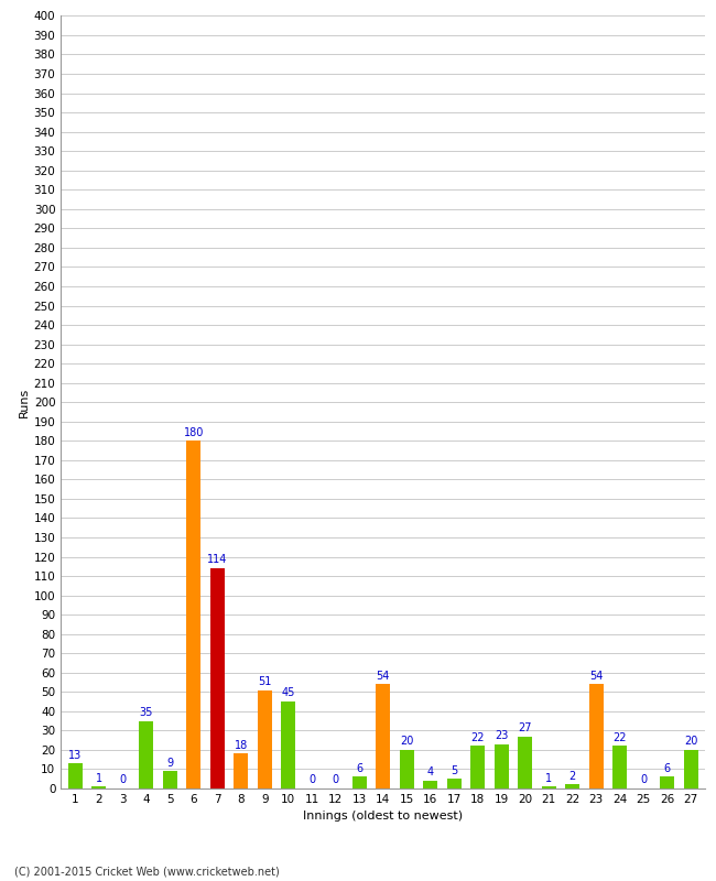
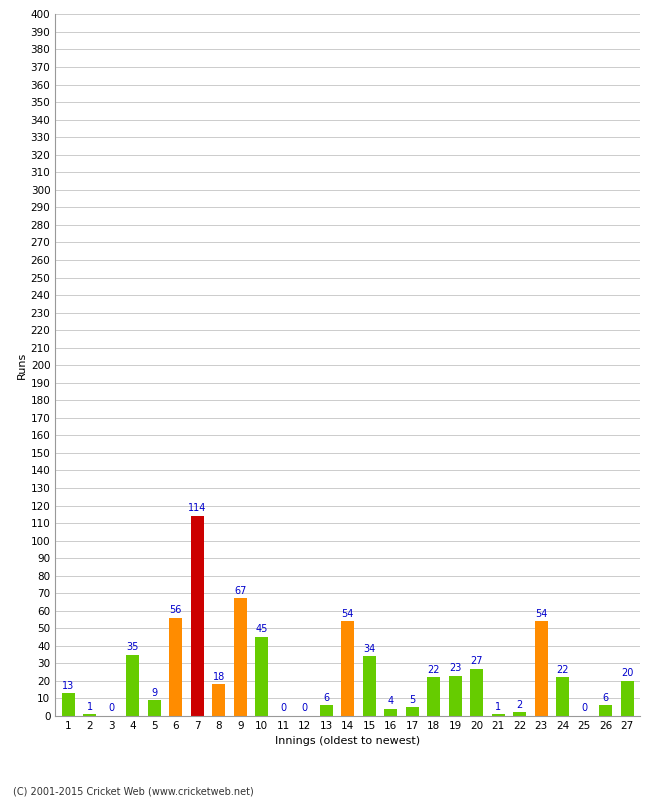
6: 180 -> 56
9: 51 -> 67
15: 20 -> 34
